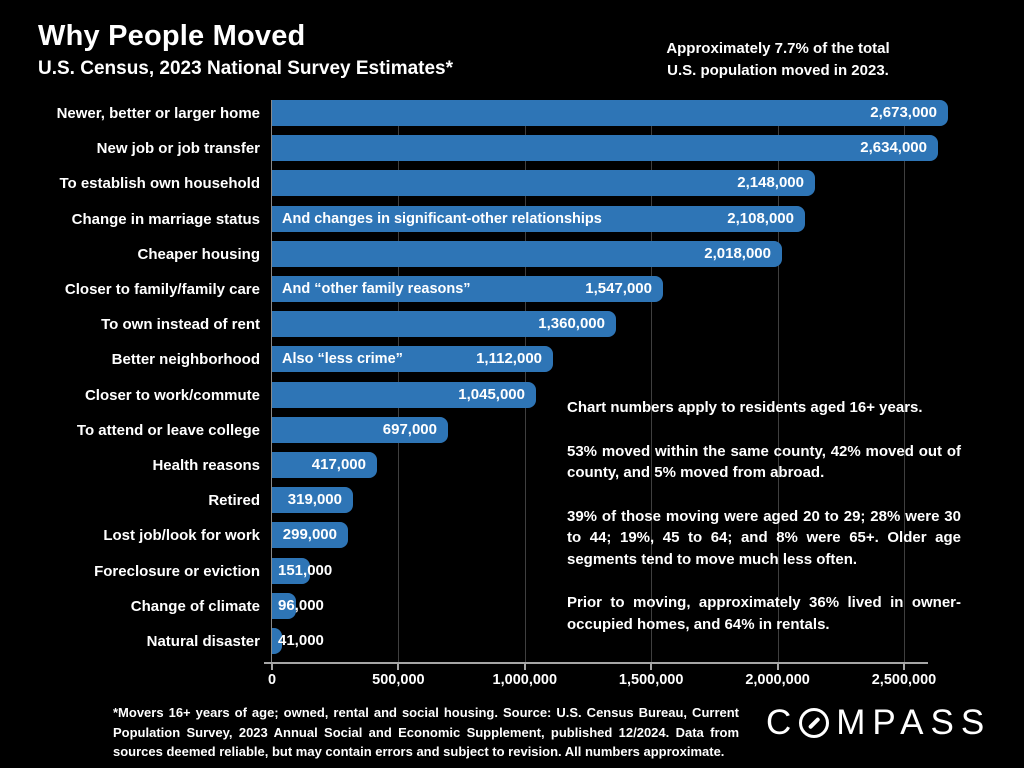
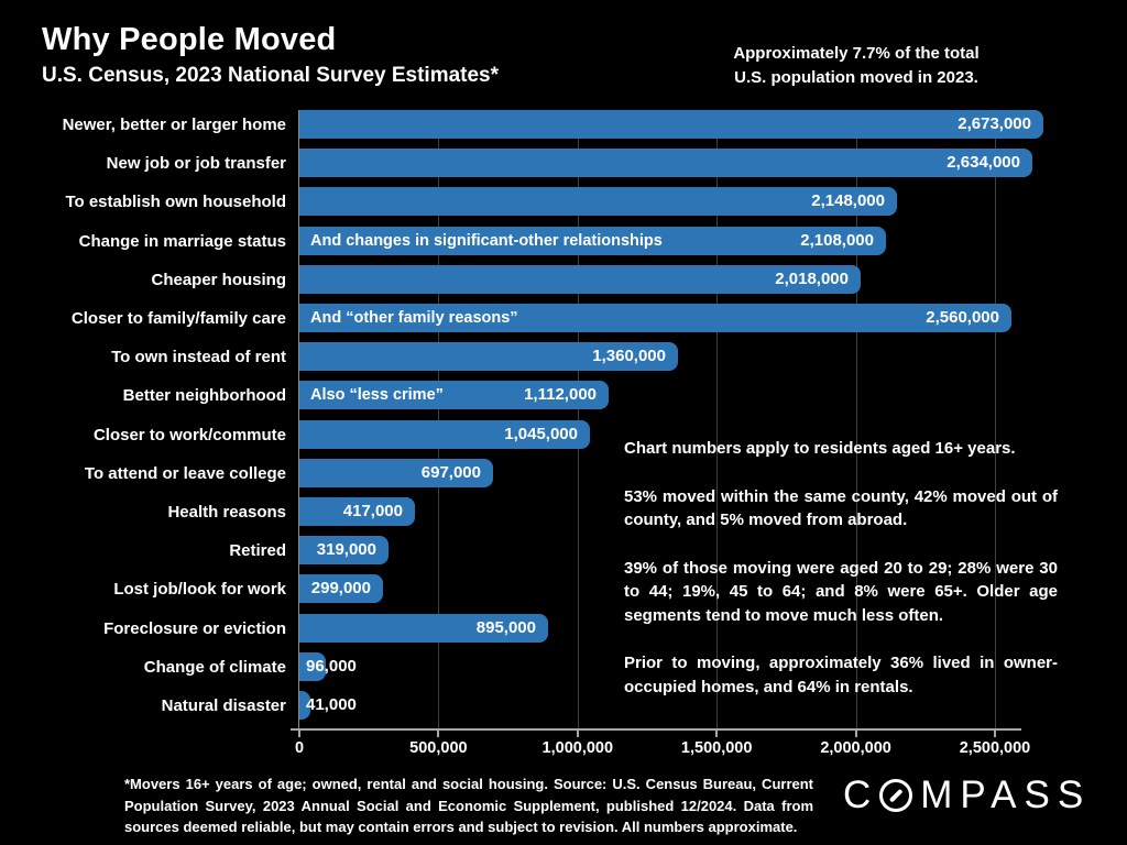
Closer to family/family care: 1,547,000 -> 2,560,000
Foreclosure or eviction: 151,000 -> 895,000
